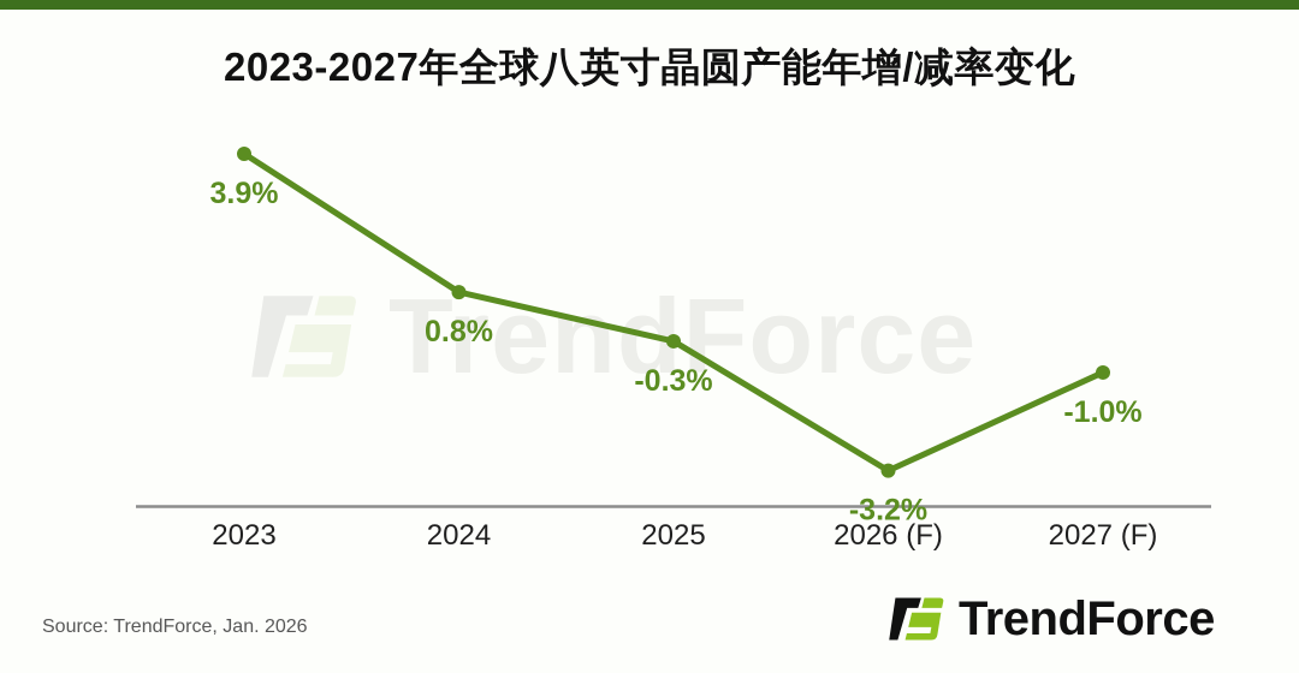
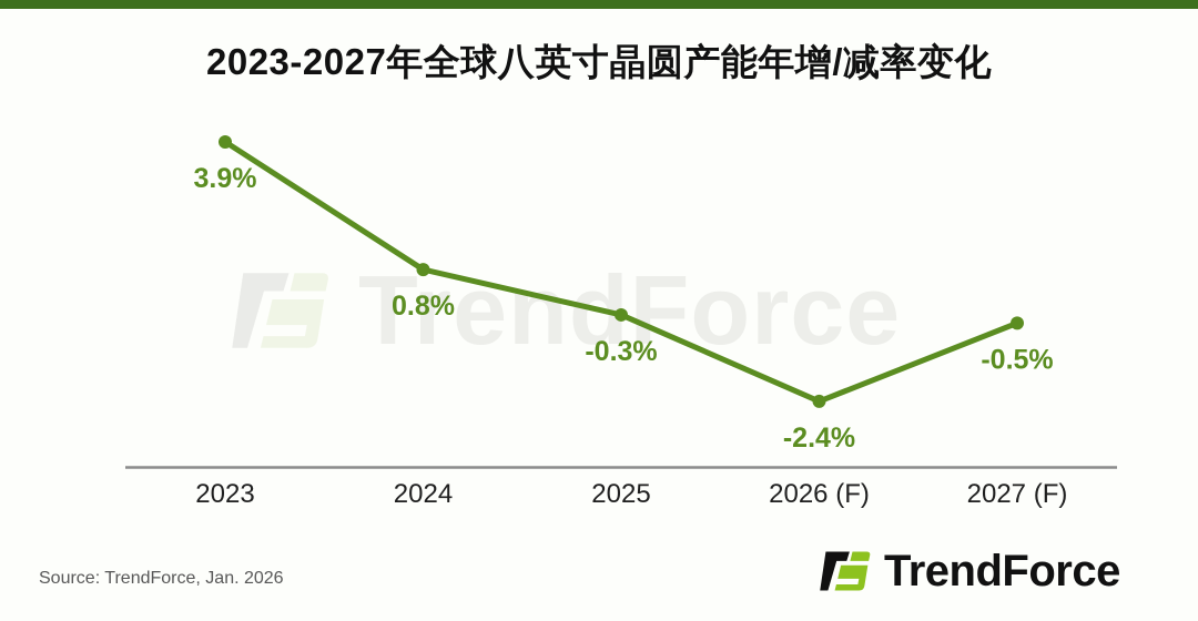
2026 (F): -3.2% -> -2.4%
2027 (F): -1.0% -> -0.5%
